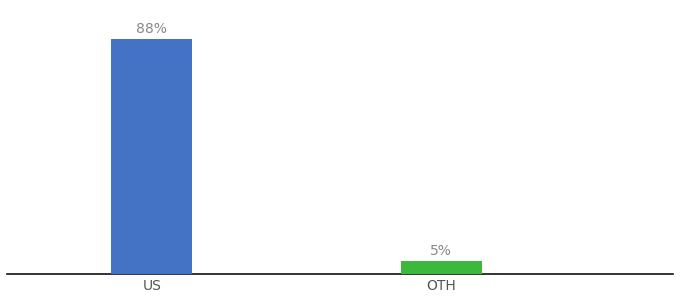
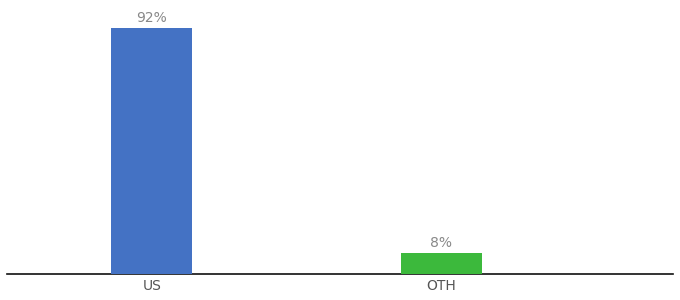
US: 88% -> 92%
OTH: 5% -> 8%
